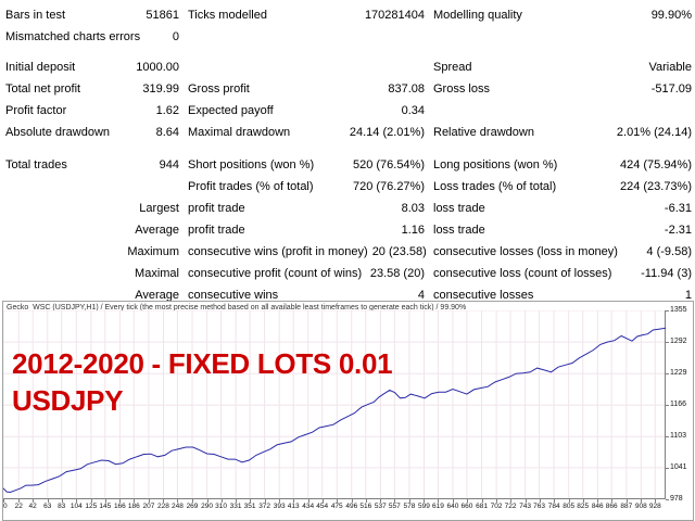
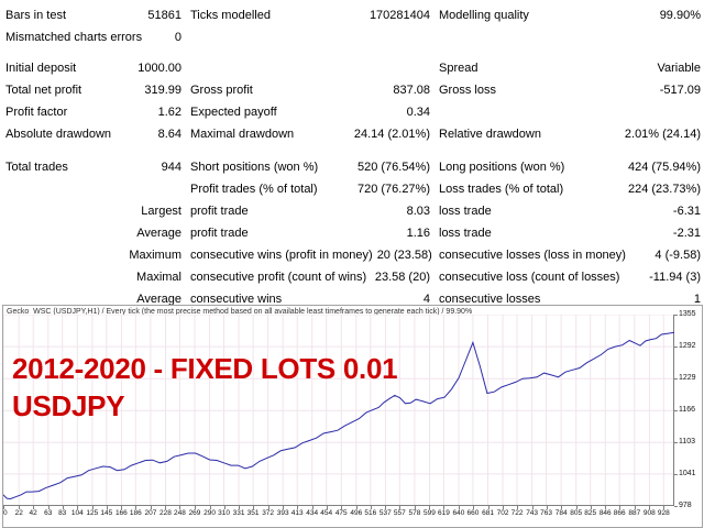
640: 1200 -> 1230
660: 1190 -> 1300
